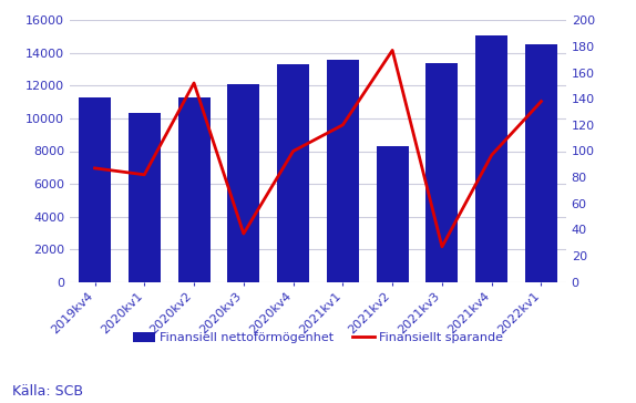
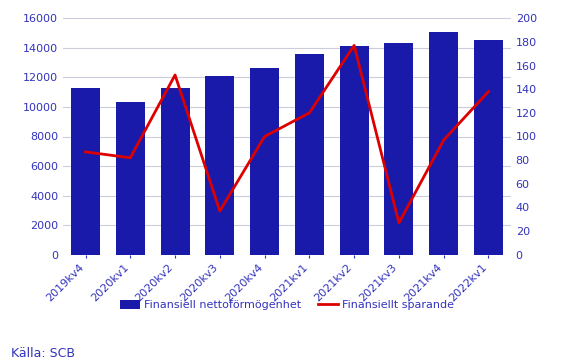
Finansiell nettoförmögenhet/2020kv4: 13300 -> 12600
Finansiell nettoförmögenhet/2021kv2: 8300 -> 14100
Finansiell nettoförmögenhet/2021kv3: 13400 -> 14300
